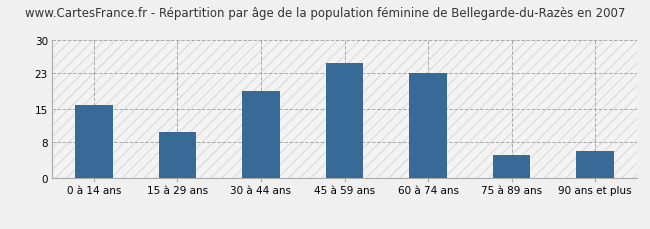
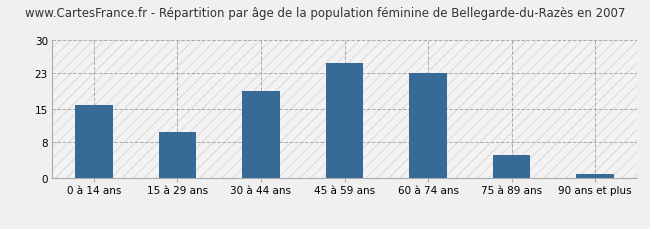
90 ans et plus: 6 -> 1
